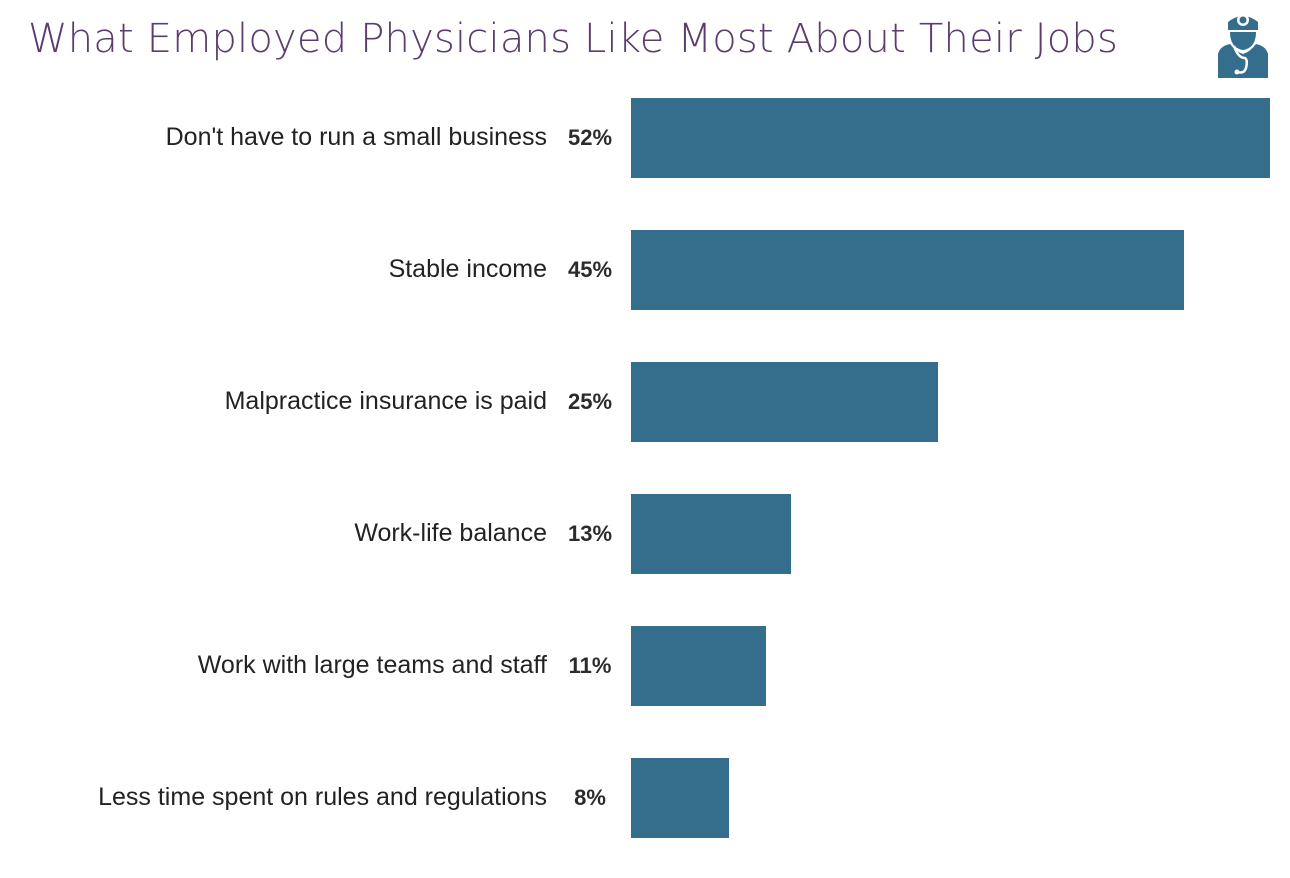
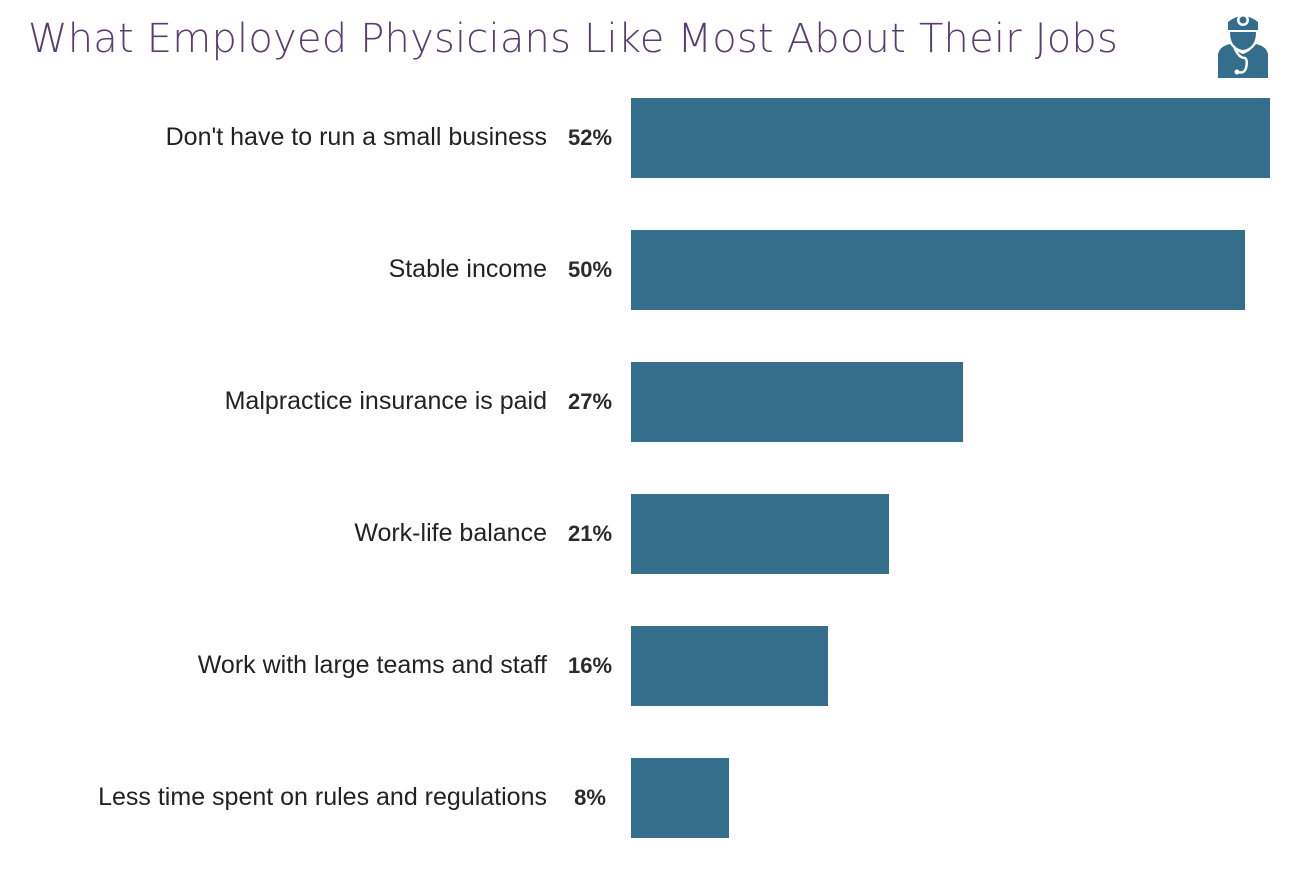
Stable income: 45% -> 50%
Malpractice insurance is paid: 25% -> 27%
Work-life balance: 13% -> 21%
Work with large teams and staff: 11% -> 16%
